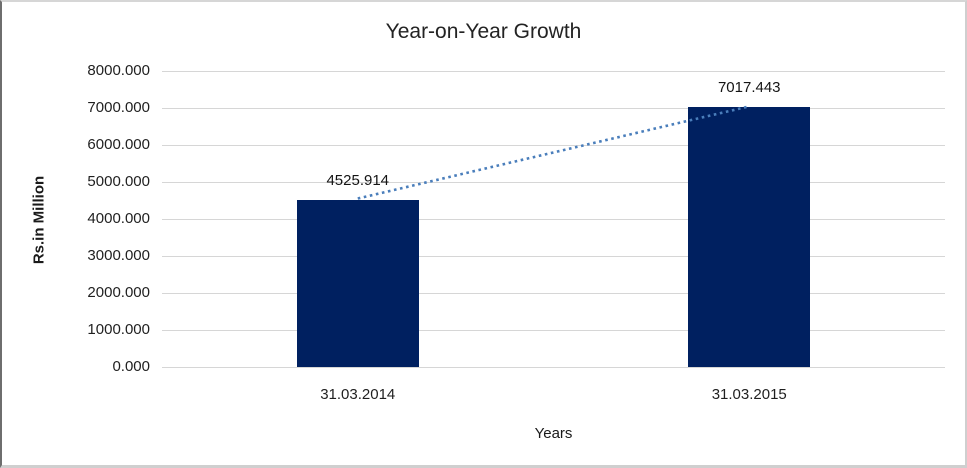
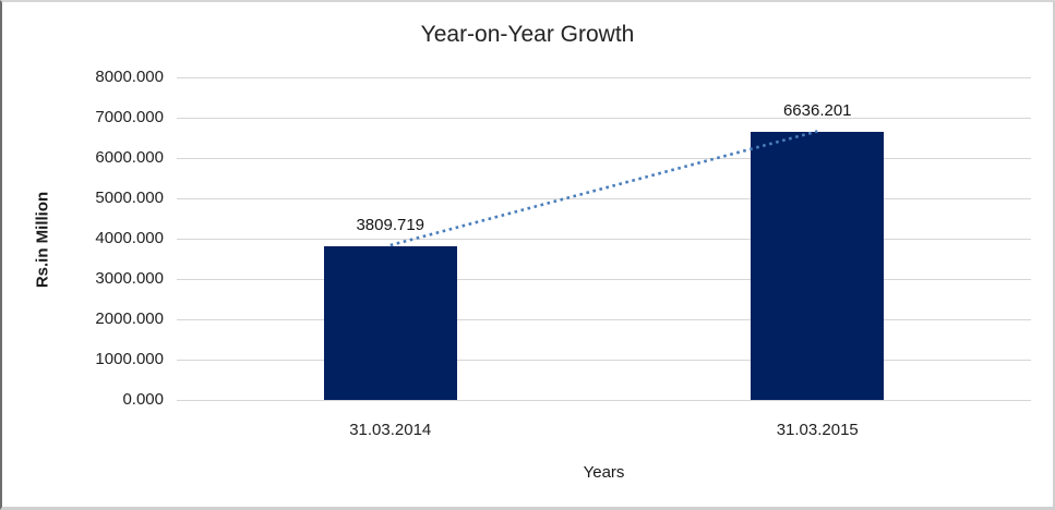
31.03.2014: 4525.914 -> 3809.719
31.03.2015: 7017.443 -> 6636.201
